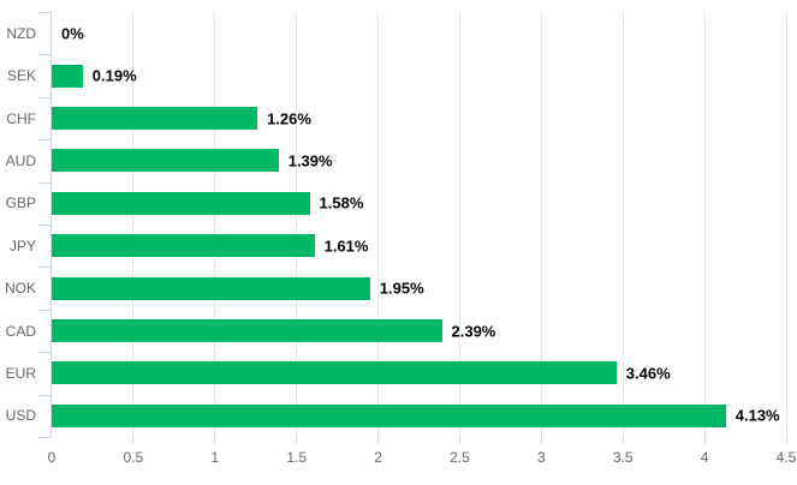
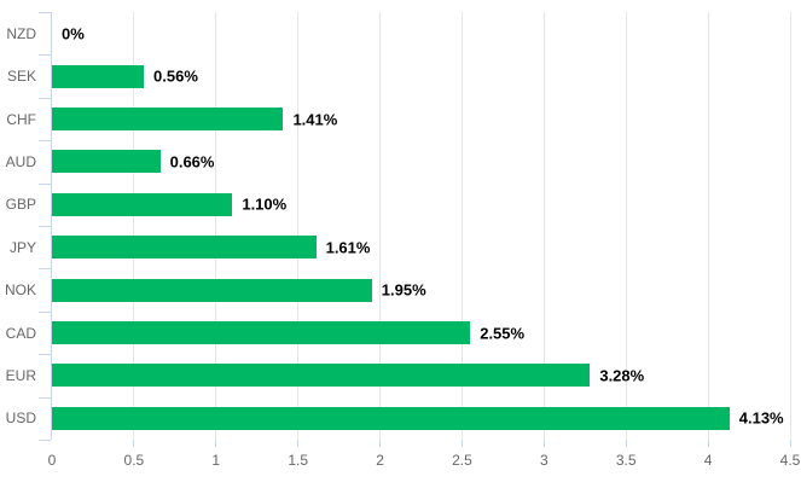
SEK: 0.19% -> 0.56%
CHF: 1.26% -> 1.41%
AUD: 1.39% -> 0.66%
GBP: 1.58% -> 1.10%
CAD: 2.39% -> 2.55%
EUR: 3.46% -> 3.28%
